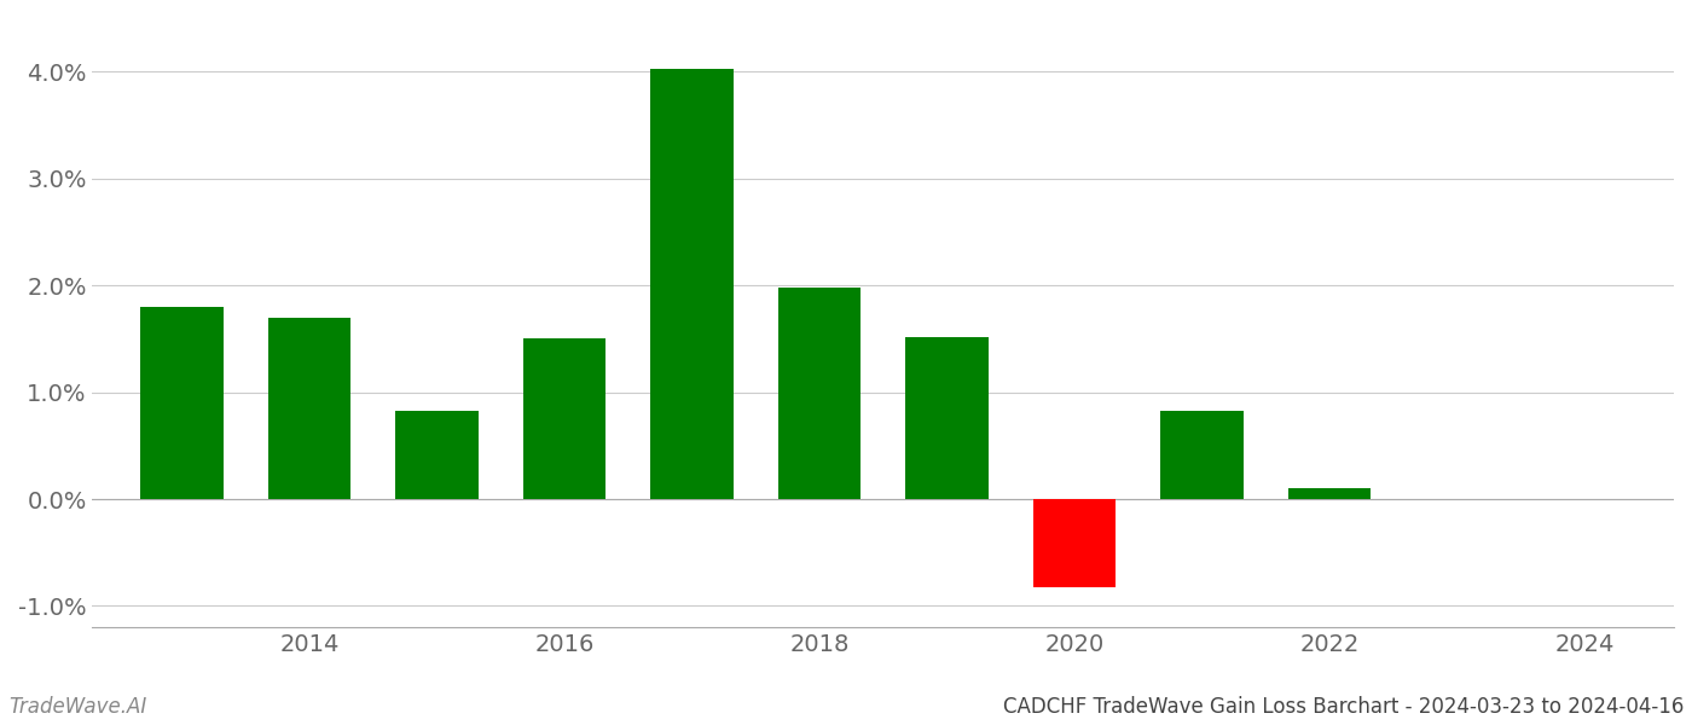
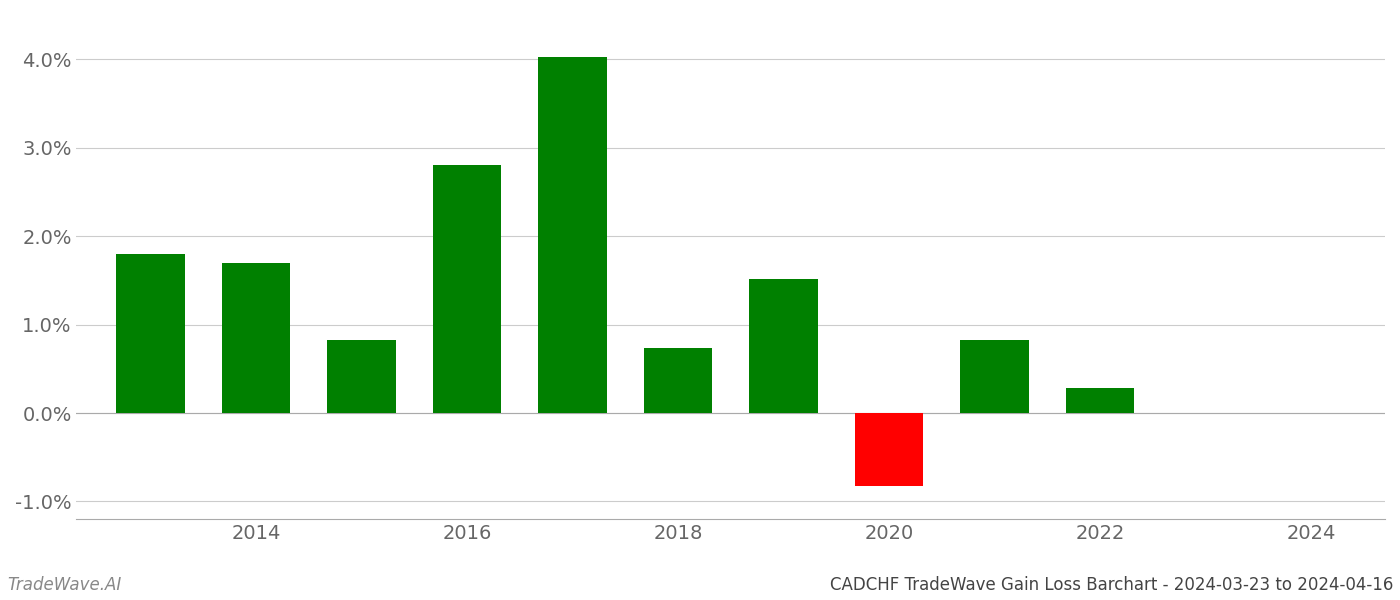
2016: 1.50% -> 2.80%
2018: 1.98% -> 0.74%
2022: 0.10% -> 0.28%
